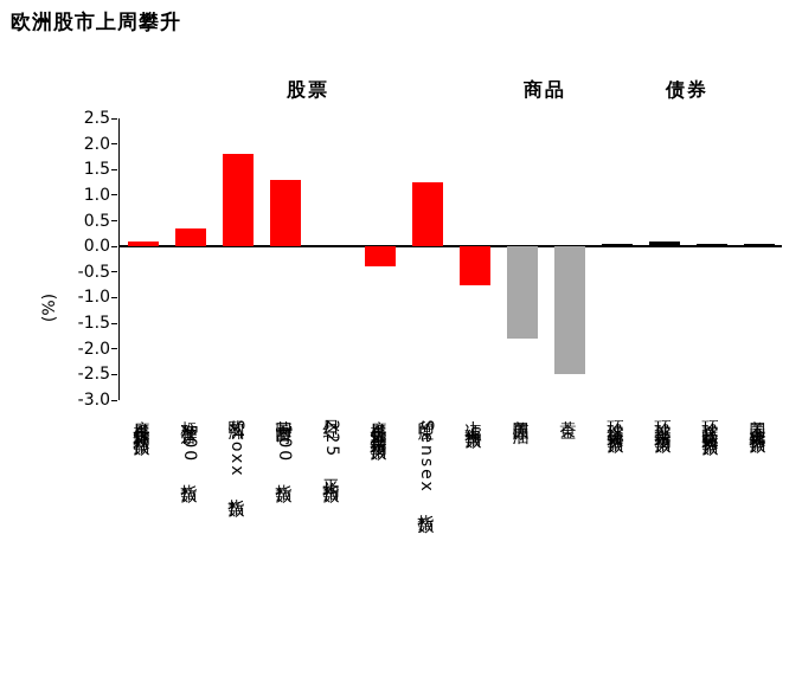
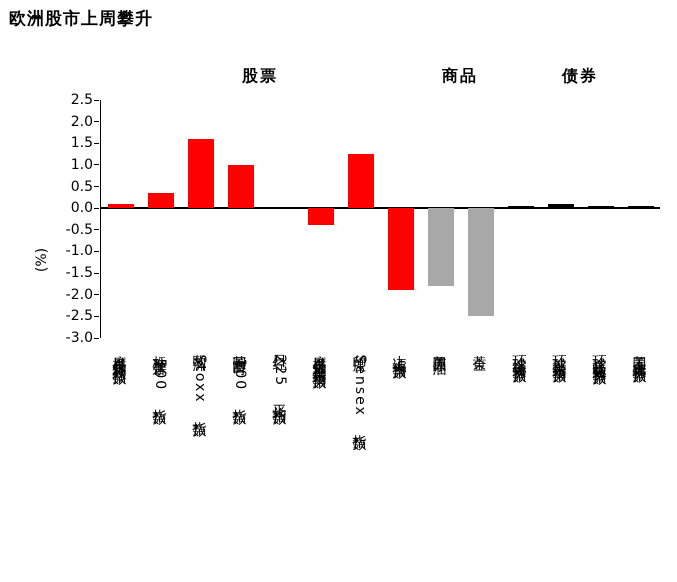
欧洲 Stoxx 指数: 1.8 -> 1.6
英国富时 100 指数: 1.3 -> 1.0
上证综合指数: -0.8 -> -1.9
